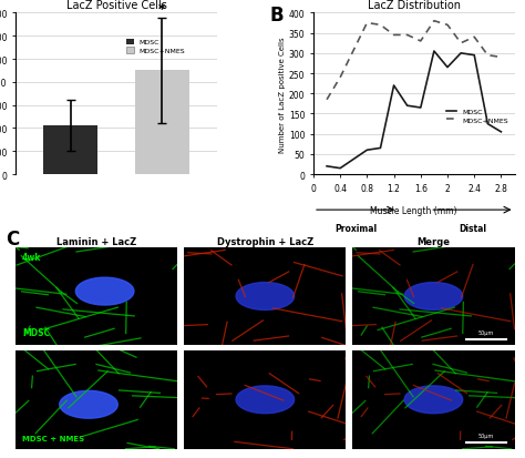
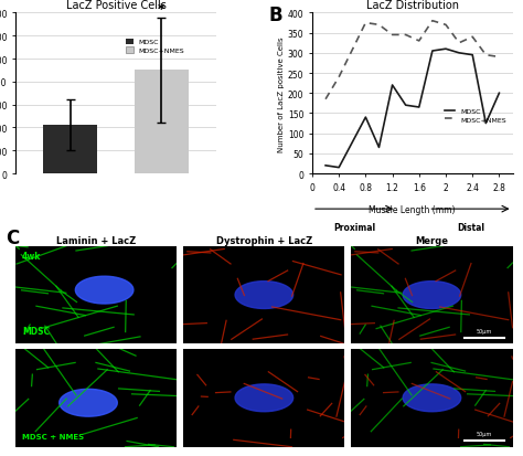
LacZ Distribution/MDSC/0.8: 60 -> 140
LacZ Distribution/MDSC/2: 265 -> 310
LacZ Distribution/MDSC/2.8: 105 -> 200
